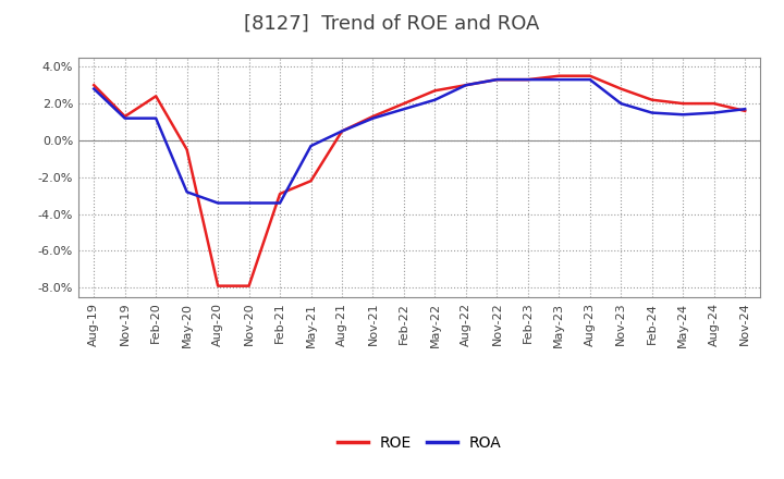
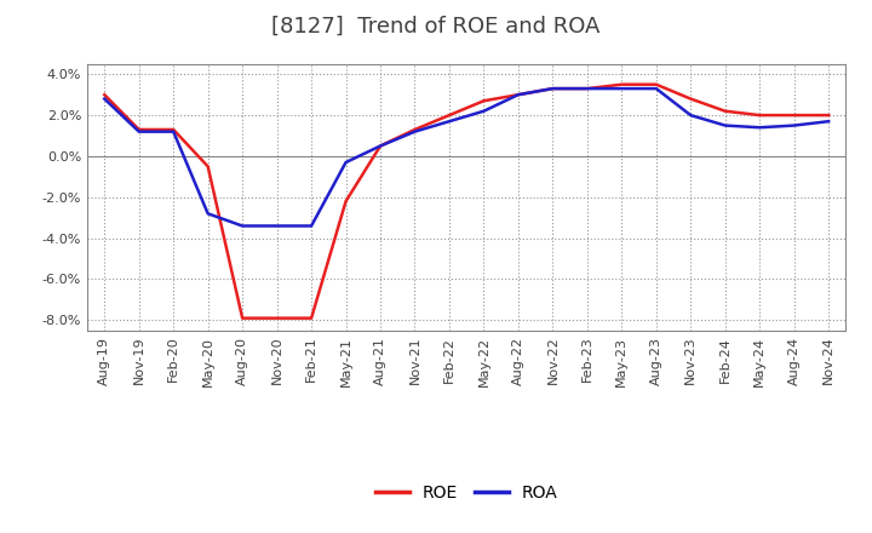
ROE/Feb-20: 2.4% -> 1.3%
ROE/Feb-21: -2.9% -> -7.9%
ROE/Nov-24: 1.6% -> 2.0%
